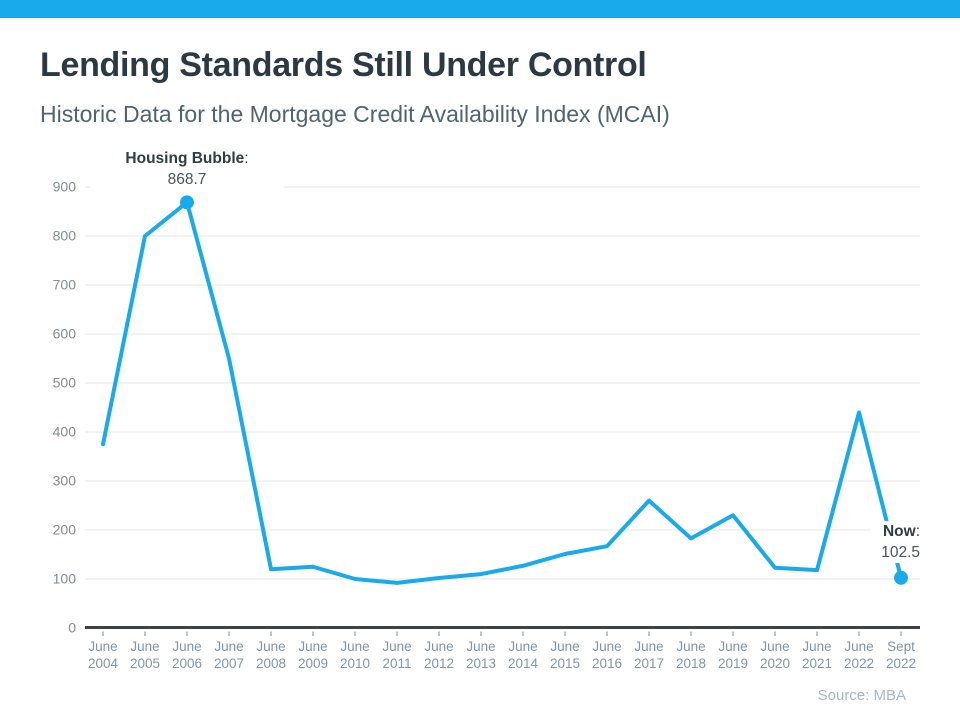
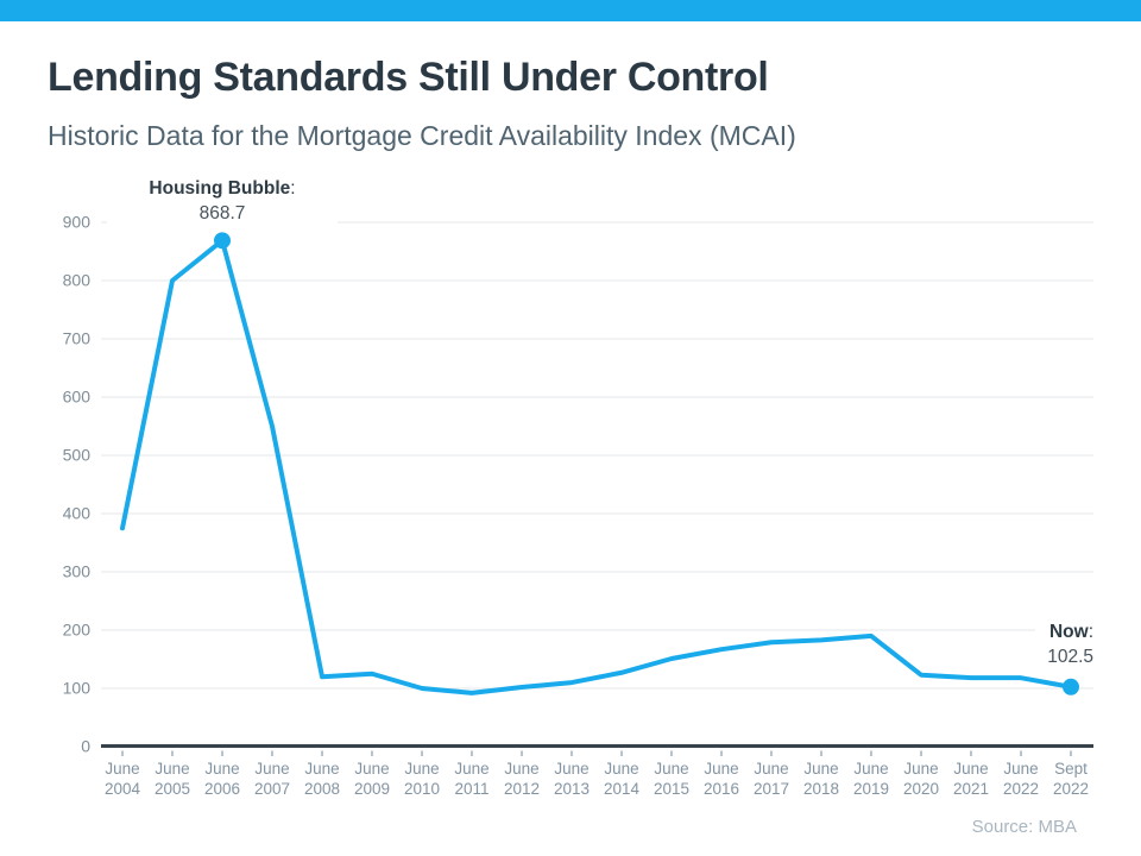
June 2017: 260 -> 180
June 2019: 230 -> 190
June 2022: 440 -> 120
